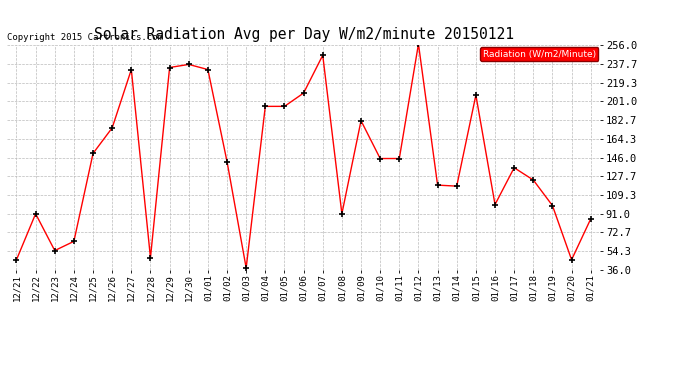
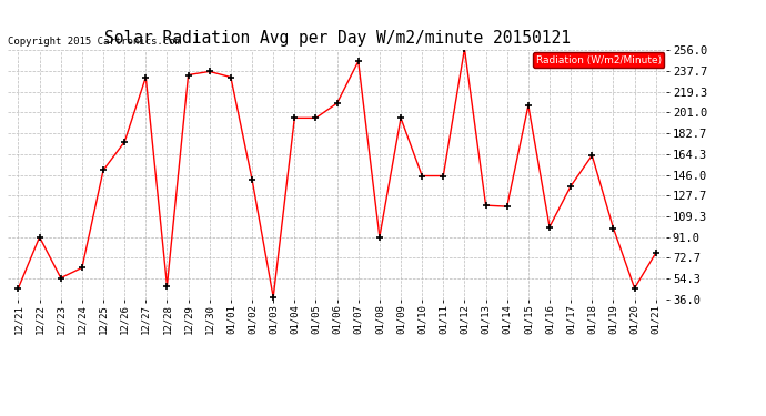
01/09: 182 -> 196
01/18: 124 -> 163
01/21: 86 -> 77
